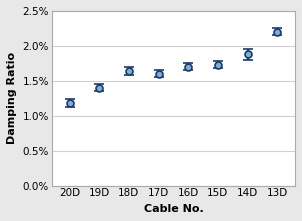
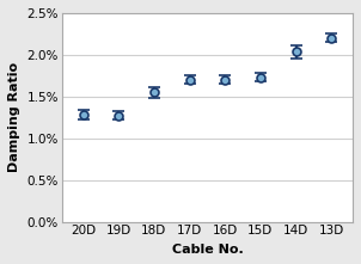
20D: 1.18% -> 1.28%
19D: 1.40% -> 1.27%
18D: 1.64% -> 1.55%
17D: 1.60% -> 1.70%
14D: 1.88% -> 2.04%
